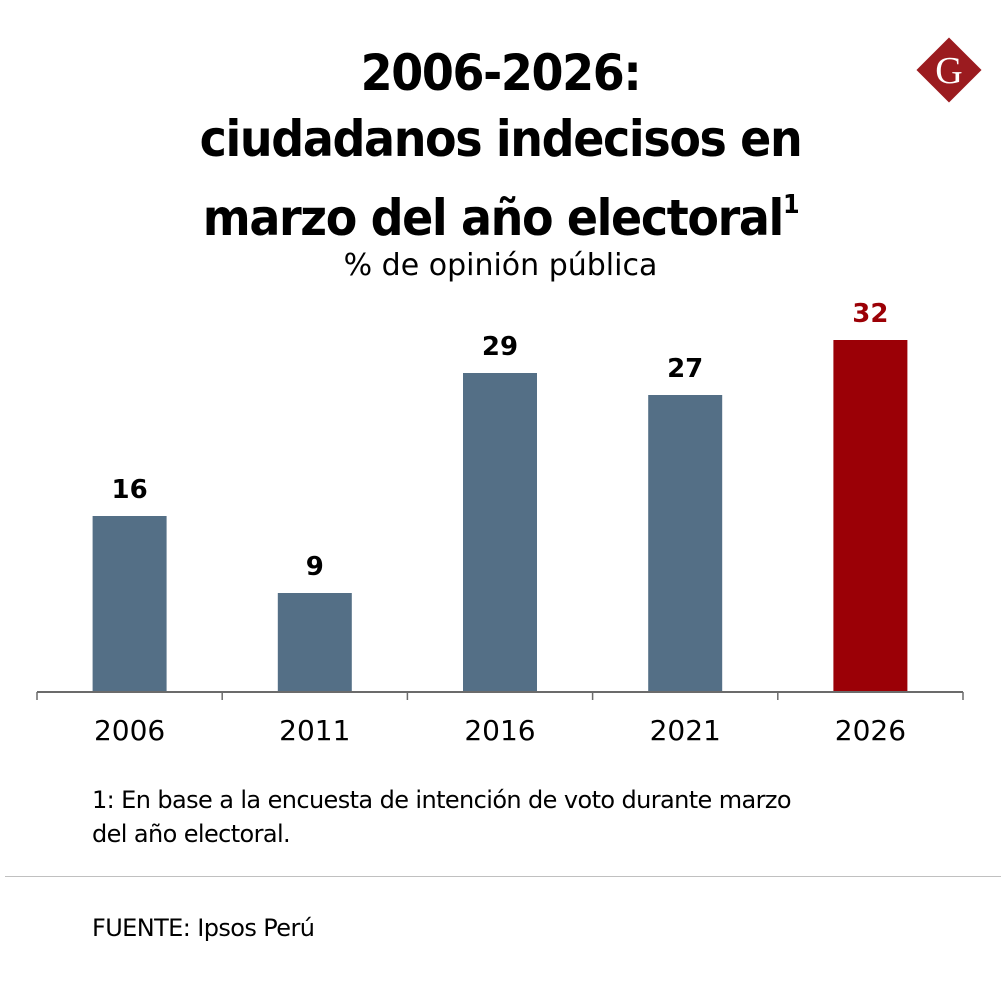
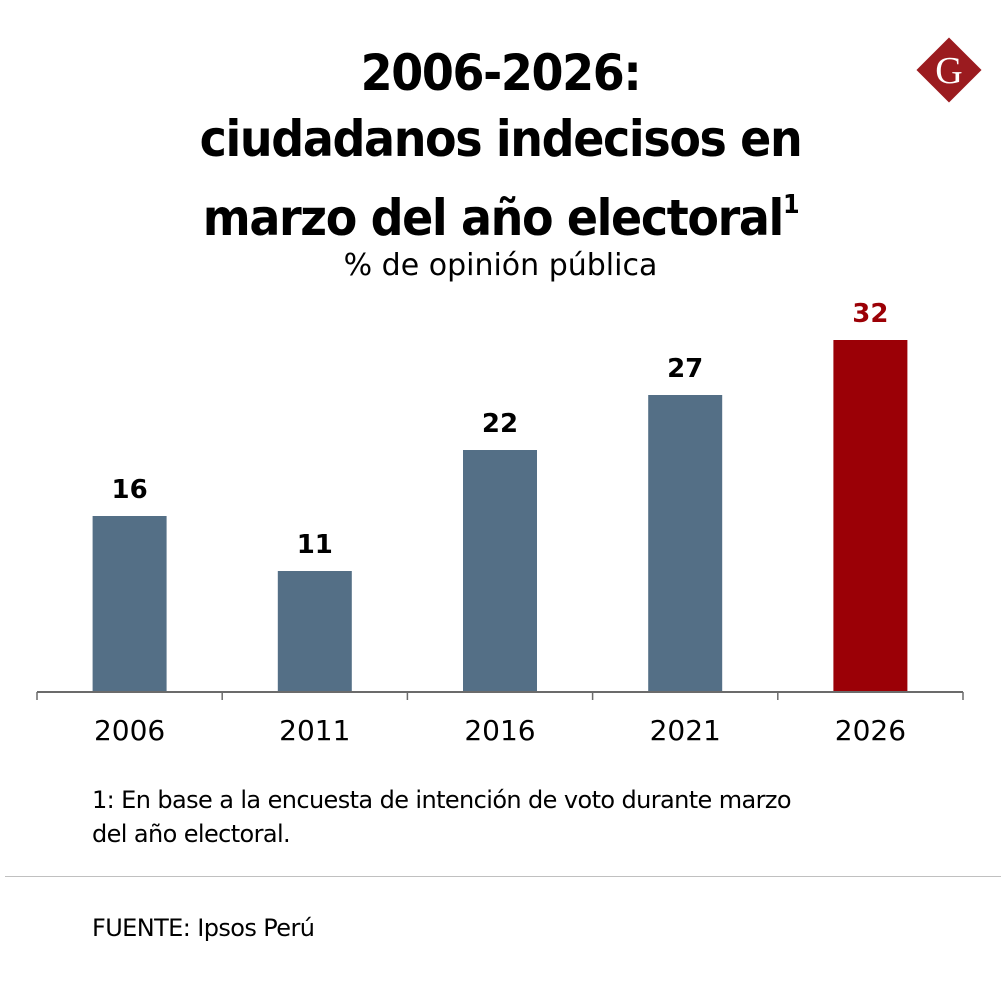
2011: 9 -> 11
2016: 29 -> 22
